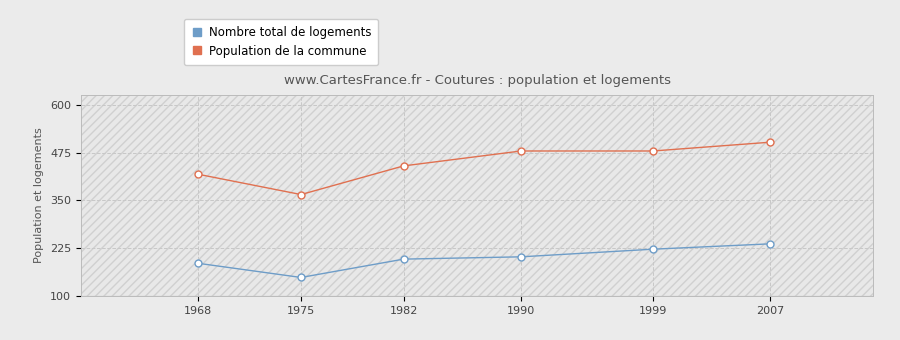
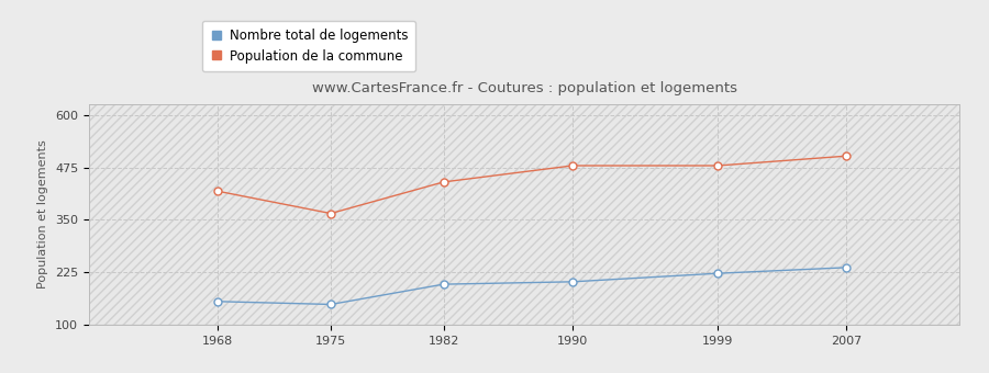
Nombre total de logements/1968: 185 -> 155
